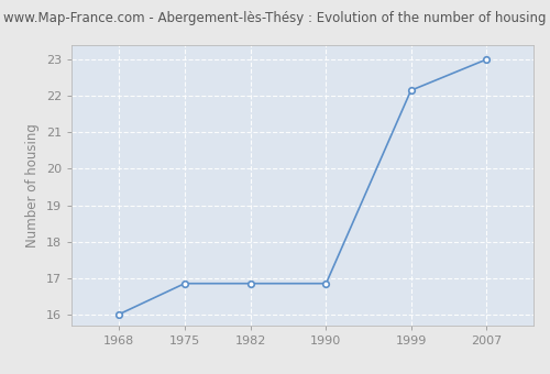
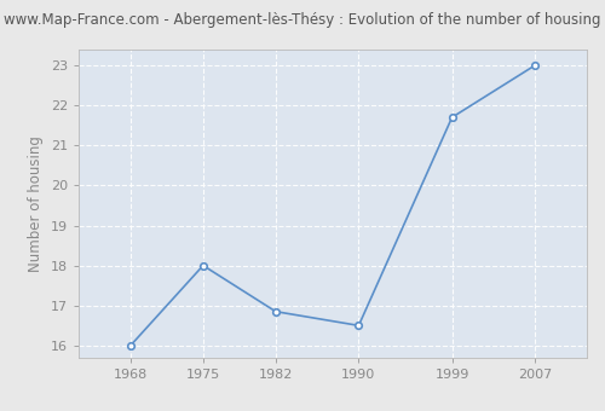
1975: 16.85 -> 18.00
1990: 16.85 -> 16.50
1999: 22.15 -> 21.70
